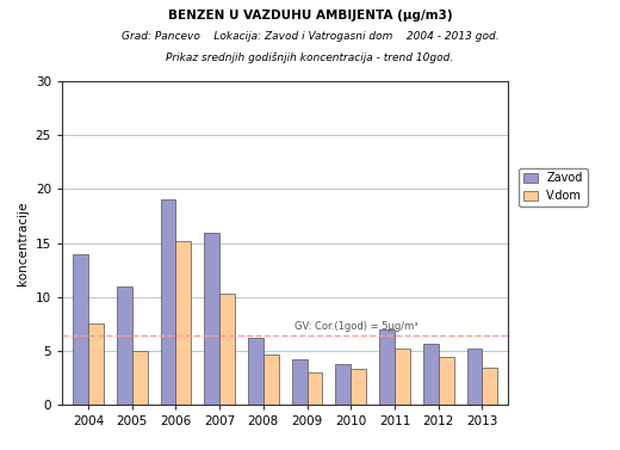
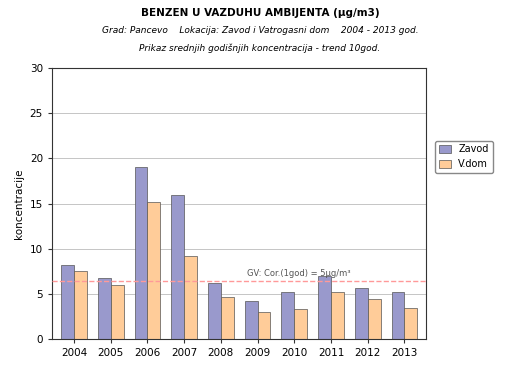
Zavod/2004: 14.0 -> 8.2
Zavod/2005: 11.0 -> 6.8
V.dom/2005: 5.0 -> 6.0
V.dom/2007: 10.3 -> 9.2
Zavod/2010: 3.8 -> 5.2
